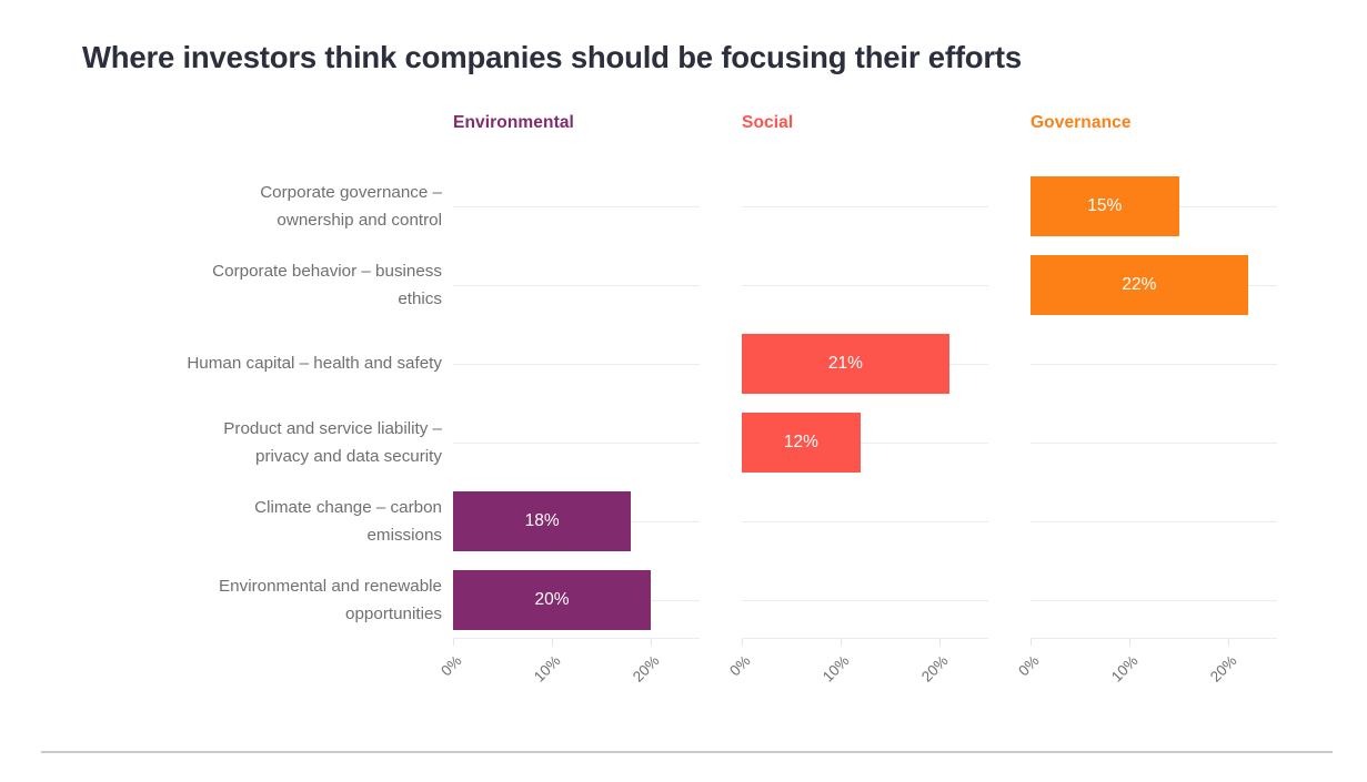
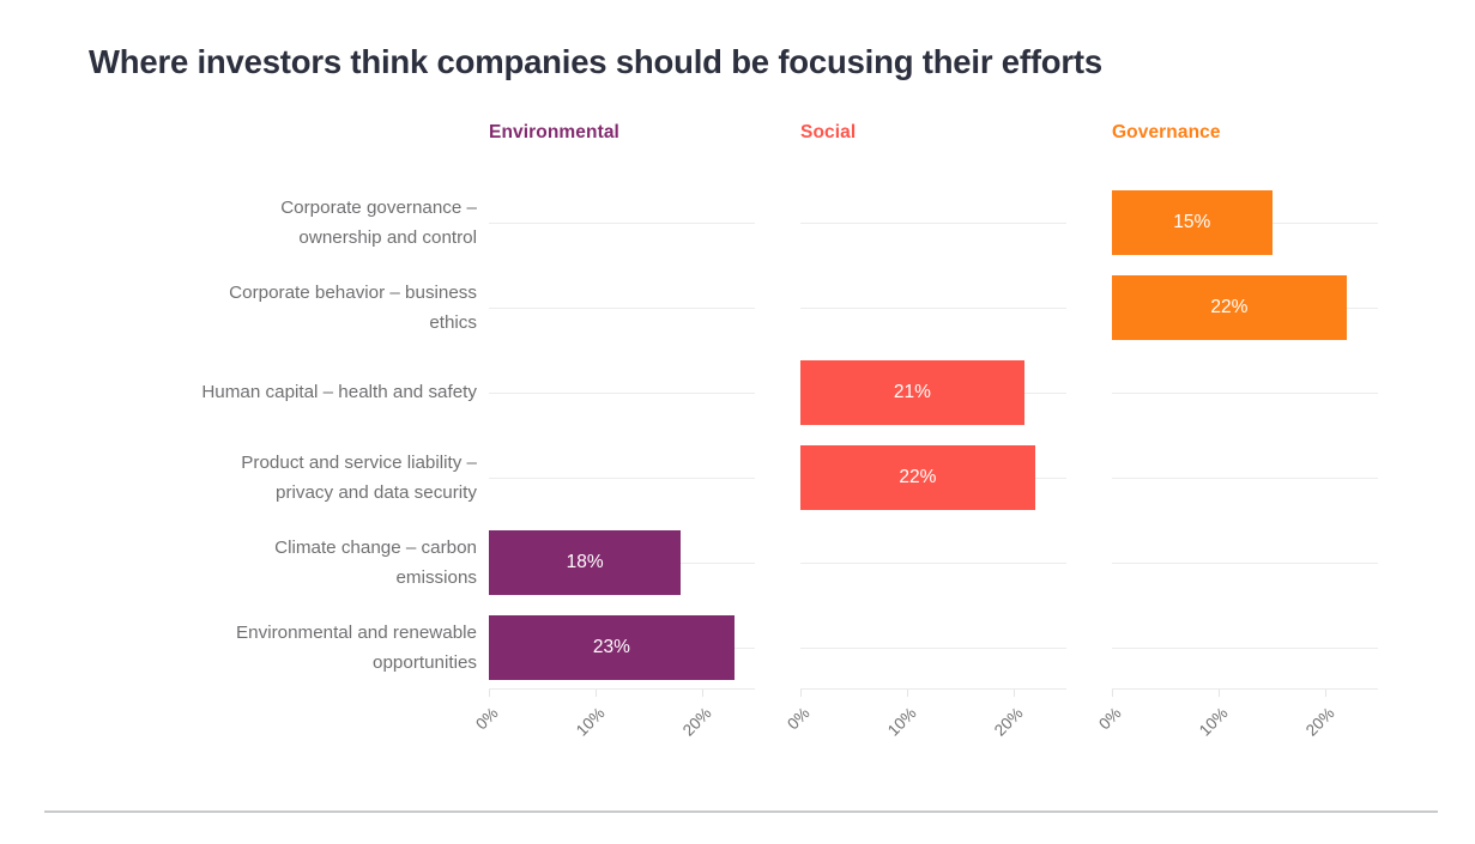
Social/Product and service liability – privacy and data security: 12% -> 22%
Environmental/Environmental and renewable opportunities: 20% -> 23%
